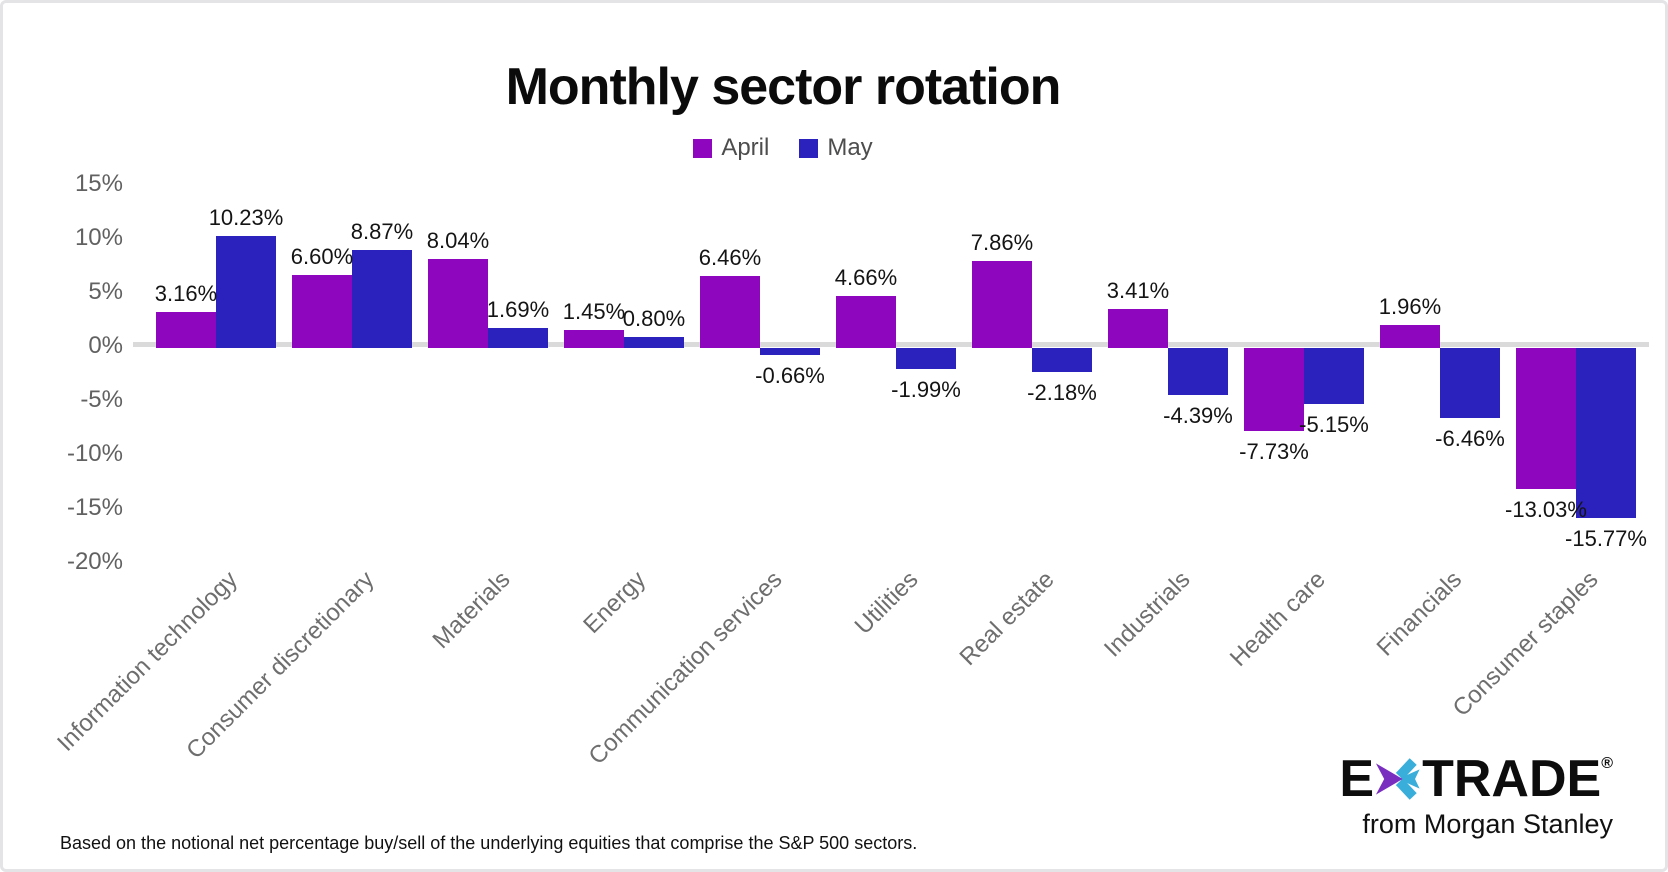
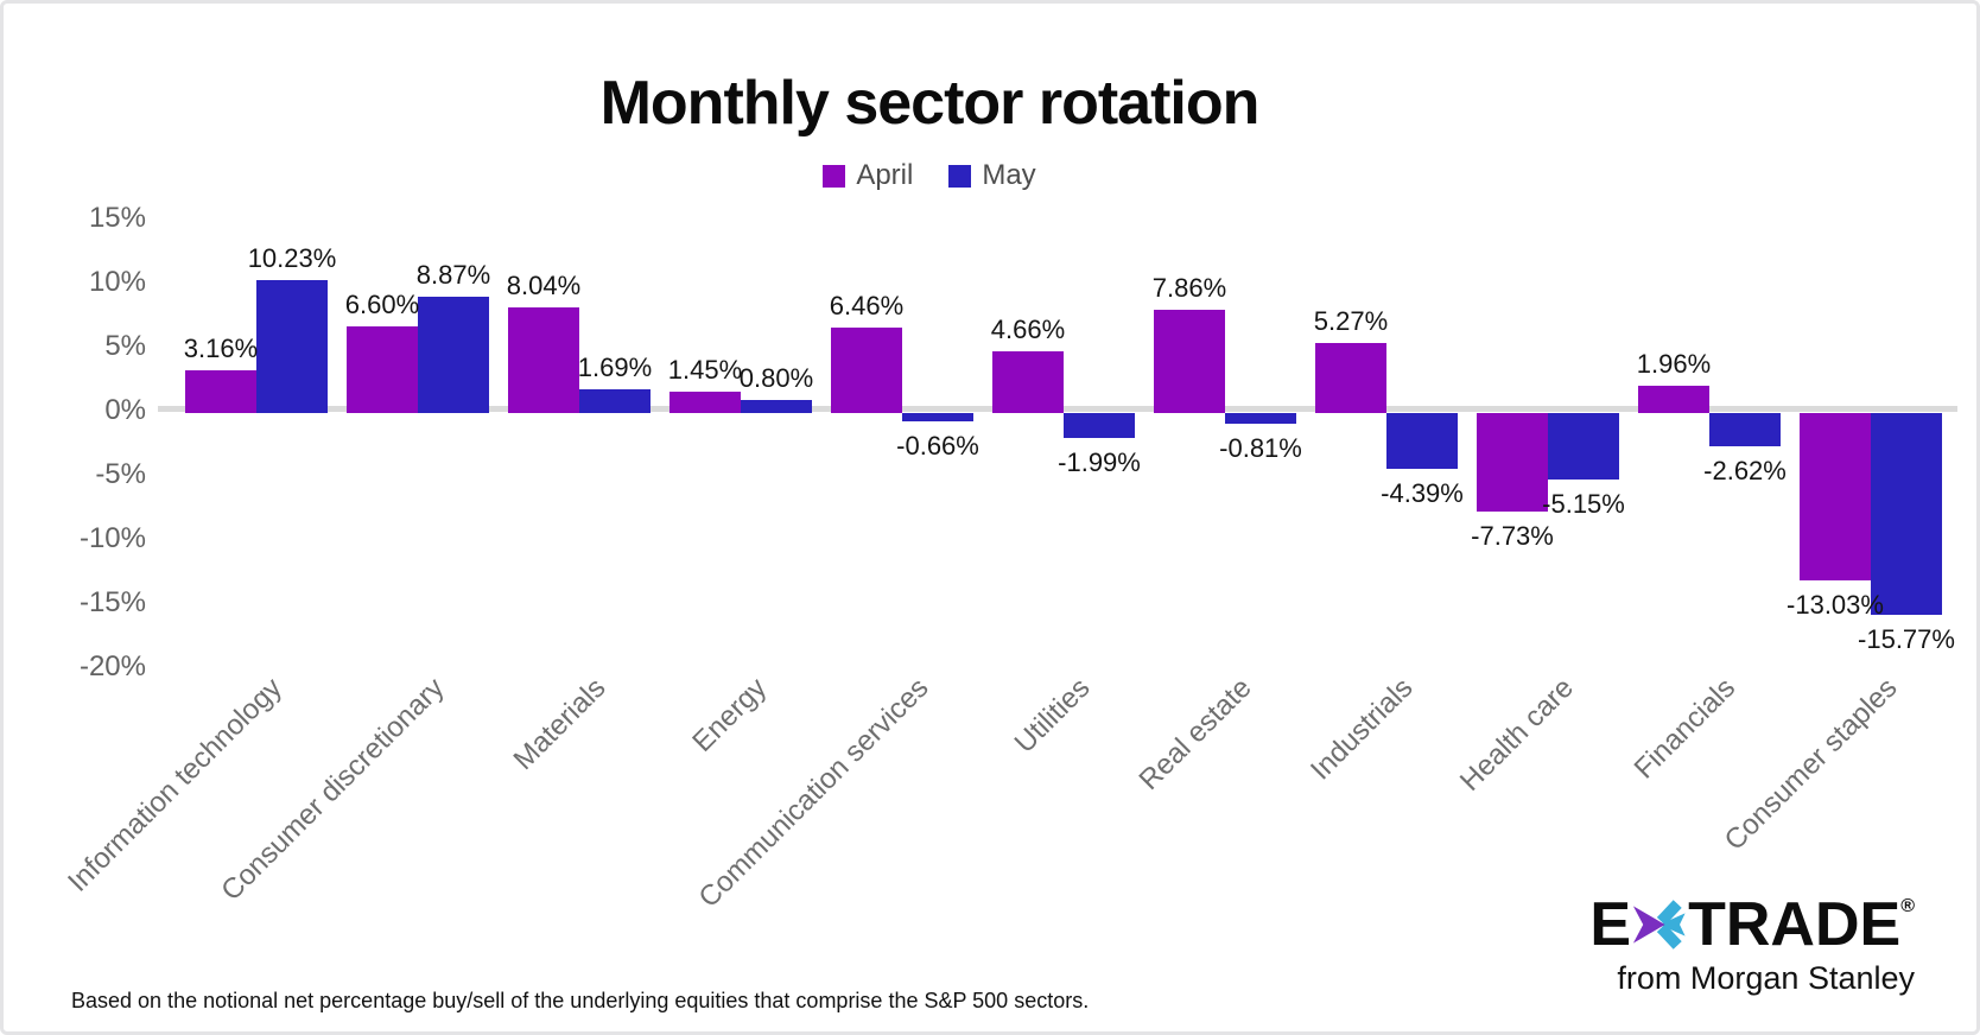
May/Real estate: -2.18% -> -0.81%
April/Industrials: 3.41% -> 5.27%
May/Financials: -6.46% -> -2.62%
